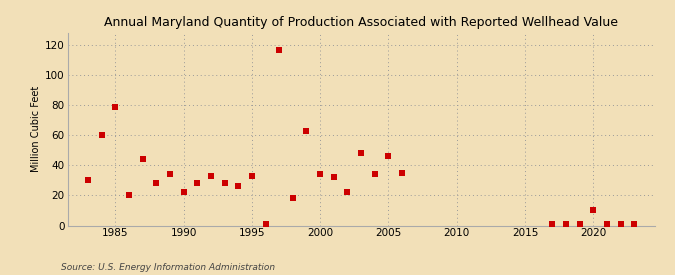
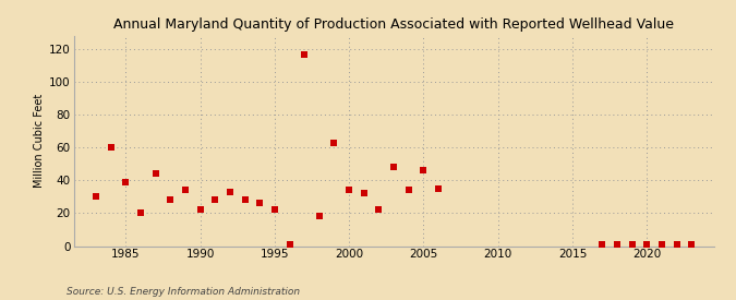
1985: 79 -> 39
1995: 33 -> 22
2020: 10 -> 1
